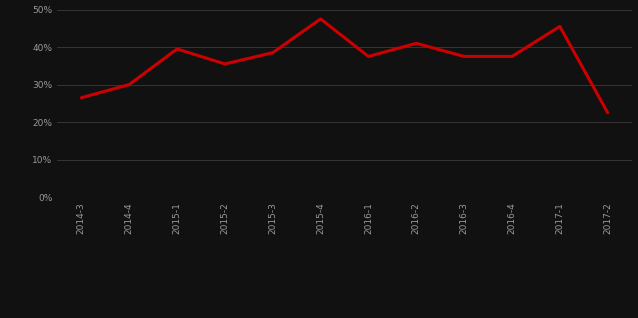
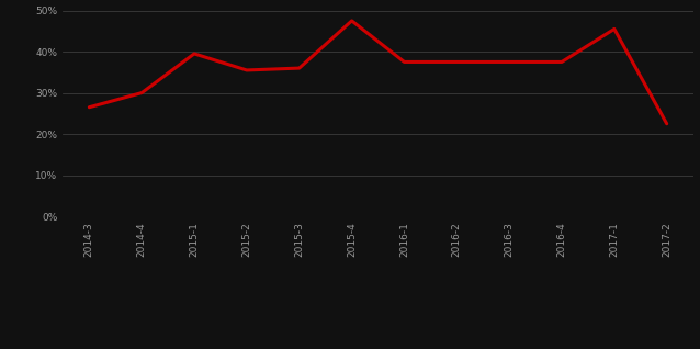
2015-3: 38.5% -> 36.0%
2016-2: 41.0% -> 37.5%
